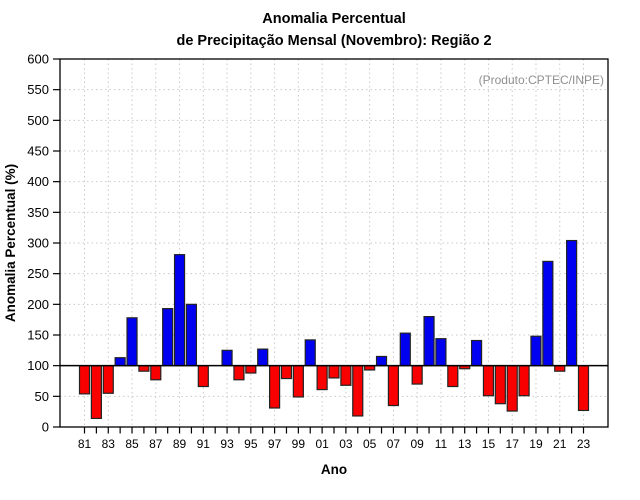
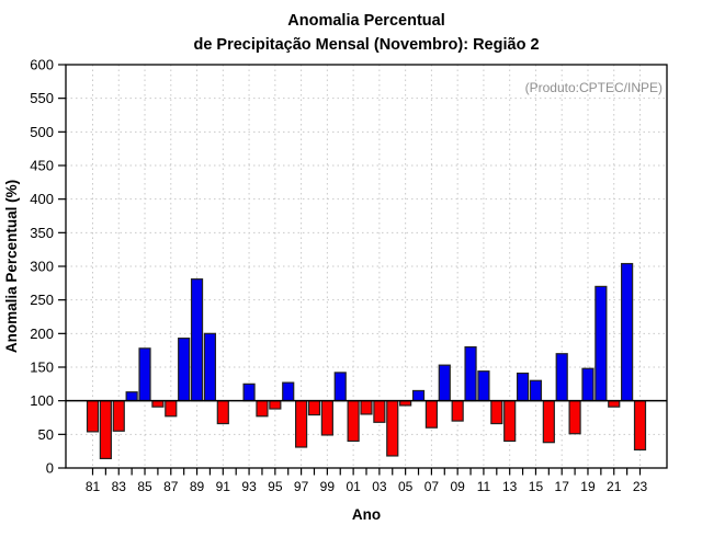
01: 60 -> 40
07: 40 -> 60
13: 100 -> 40
15: 50 -> 130
17: 30 -> 170
